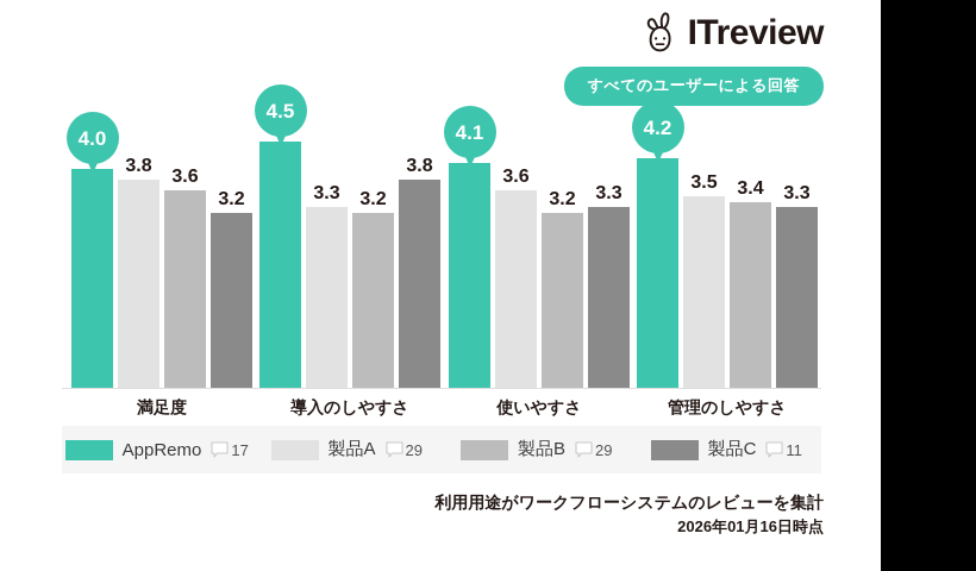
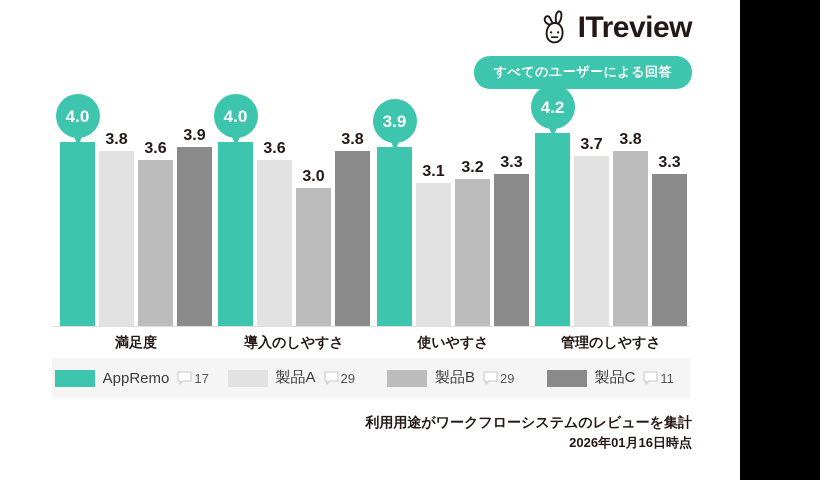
製品C/満足度: 3.2 -> 3.9
AppRemo/導入のしやすさ: 4.5 -> 4.0
製品A/導入のしやすさ: 3.3 -> 3.6
製品B/導入のしやすさ: 3.2 -> 3.0
AppRemo/使いやすさ: 4.1 -> 3.9
製品A/使いやすさ: 3.6 -> 3.1
製品A/管理のしやすさ: 3.5 -> 3.7
製品B/管理のしやすさ: 3.4 -> 3.8
